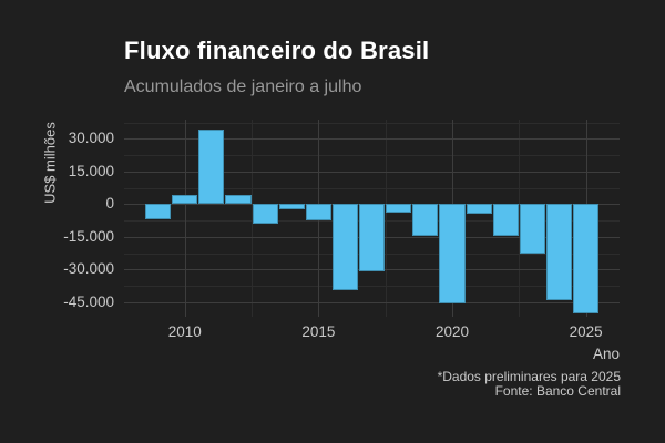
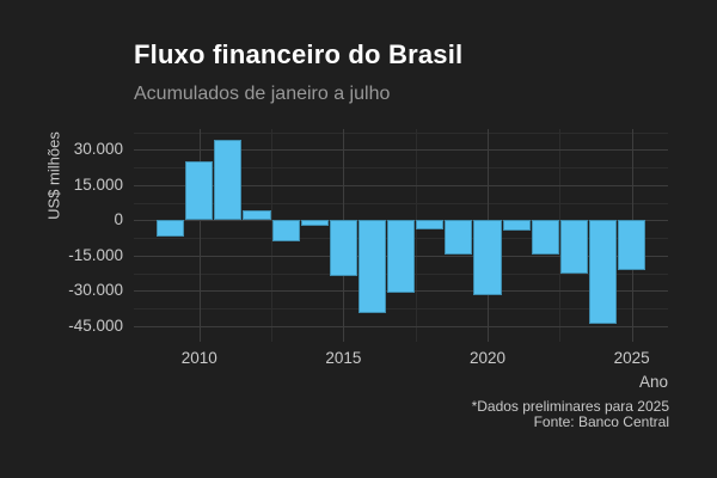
2010: 4000 -> 25000
2015: -8000 -> -24000
2020: -46000 -> -32000
2025: -50000 -> -21000
